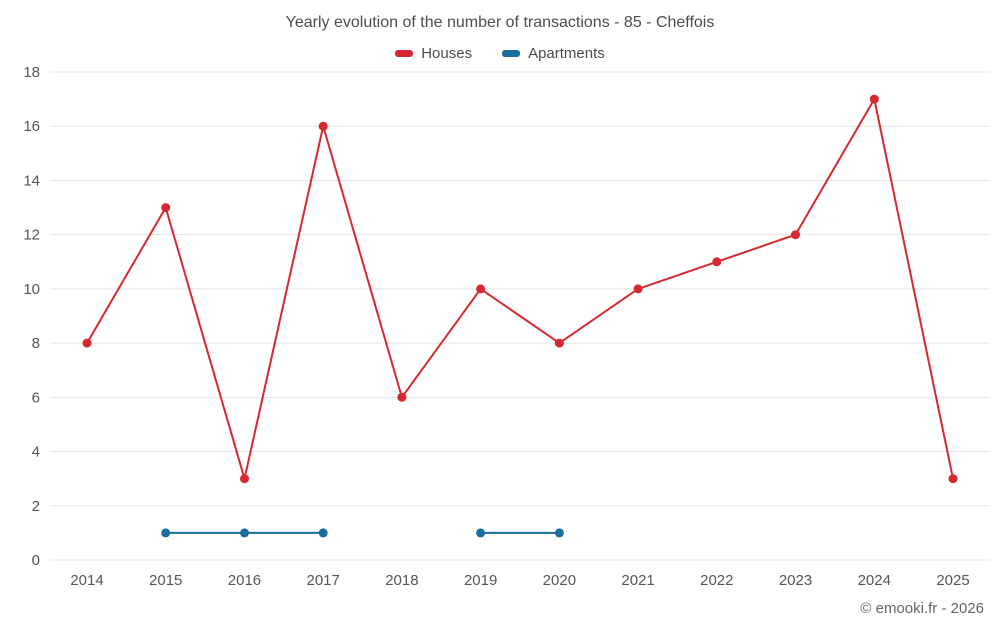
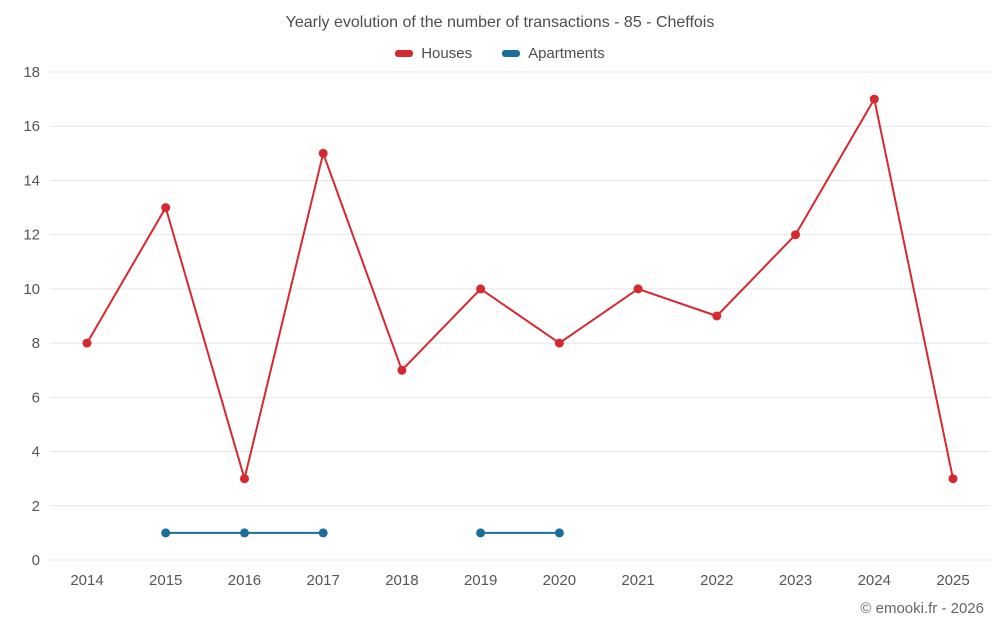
Houses/2017: 16 -> 15
Houses/2018: 6 -> 7
Houses/2022: 11 -> 9
